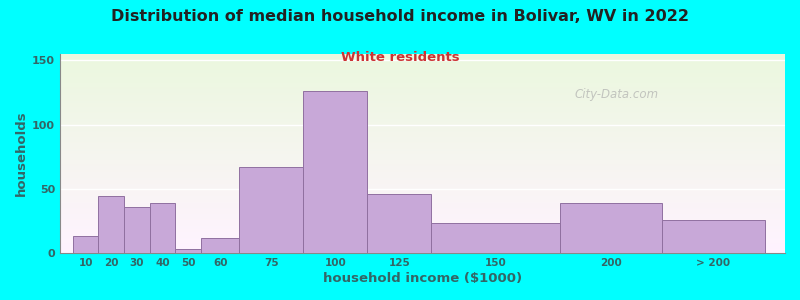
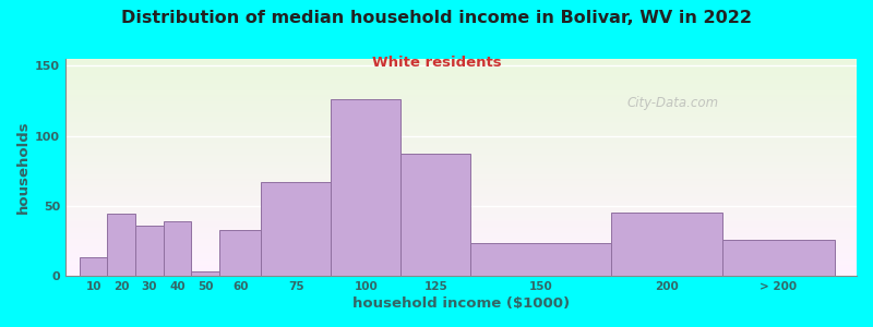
60: 12 -> 33
125: 46 -> 87
200: 39 -> 45
